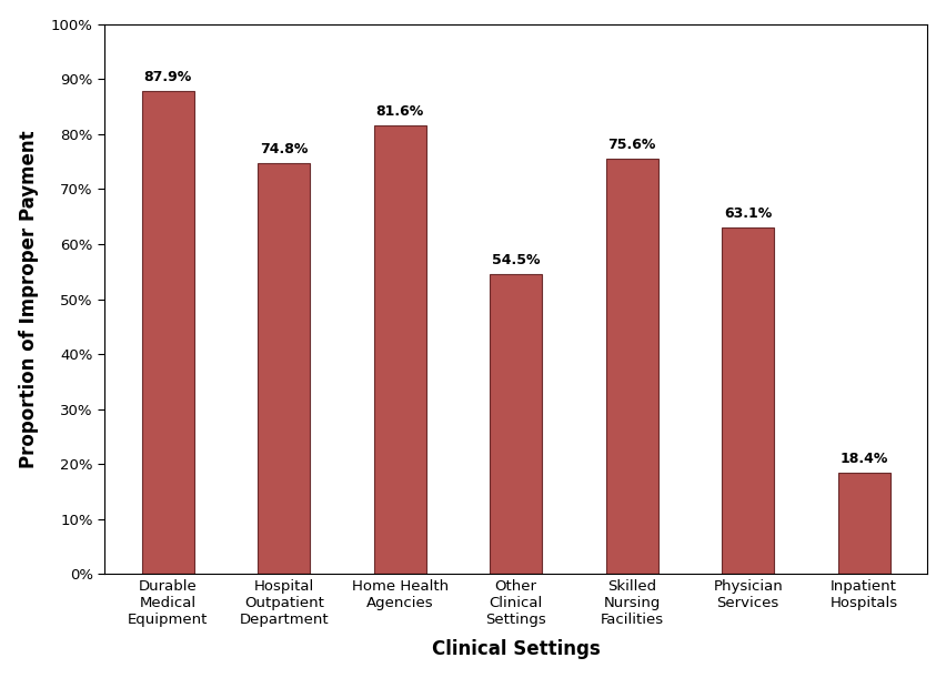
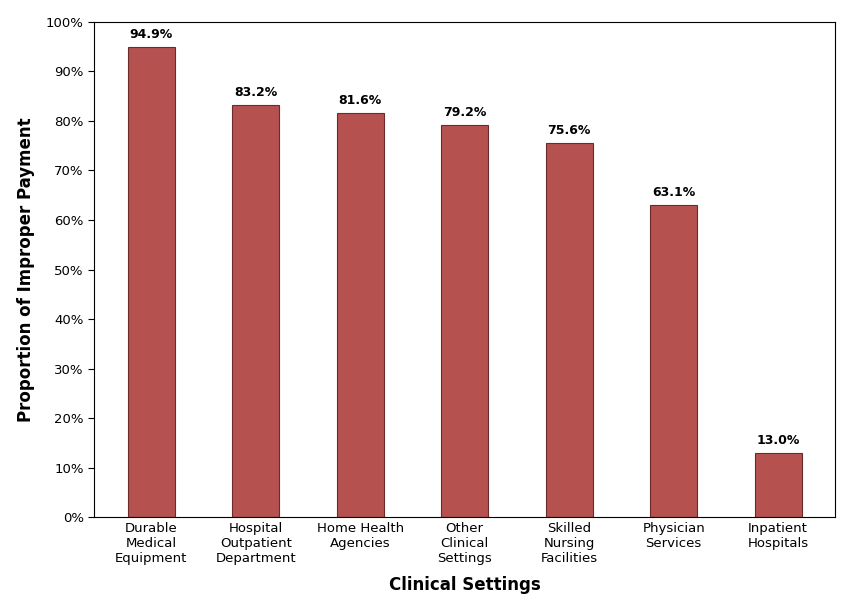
Durable Medical Equipment: 87.9% -> 94.9%
Hospital Outpatient Department: 74.8% -> 83.2%
Other Clinical Settings: 54.5% -> 79.2%
Inpatient Hospitals: 18.4% -> 13.0%
